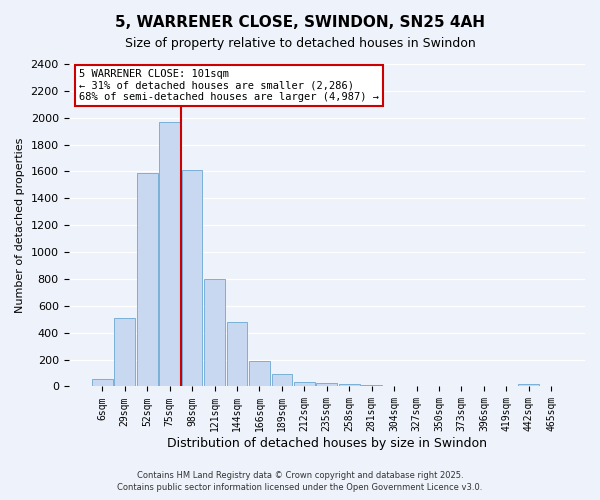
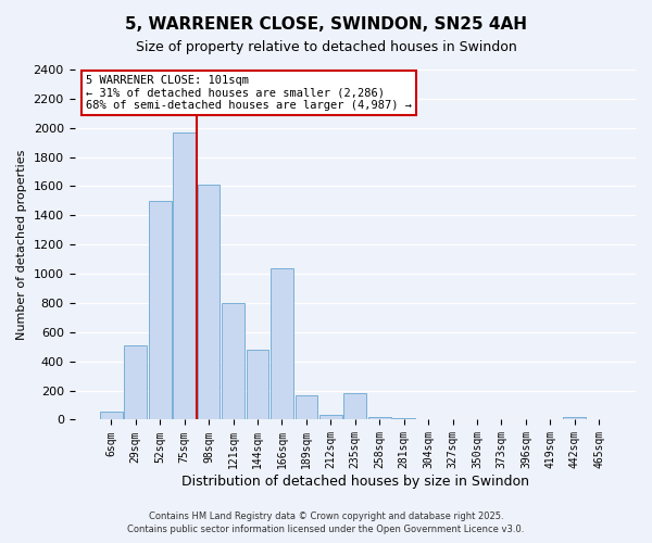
52sqm: 1590 -> 1500
166sqm: 190 -> 1040
189sqm: 90 -> 170
235sqm: 20 -> 180
